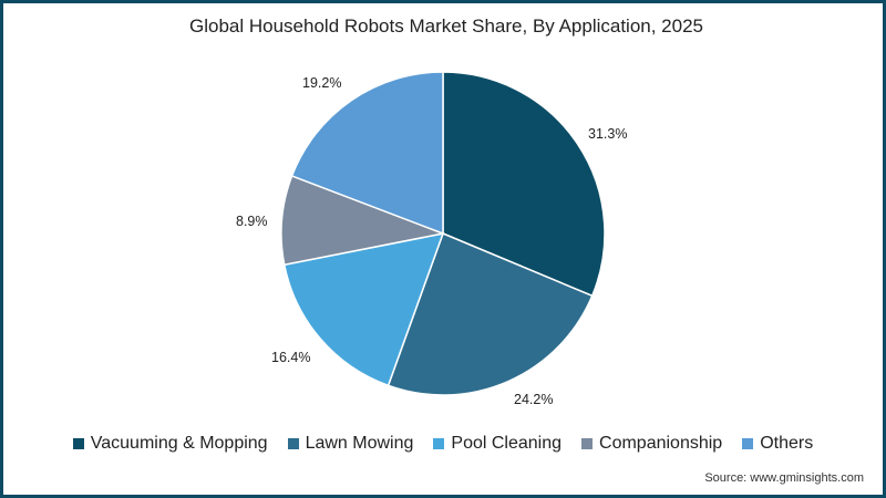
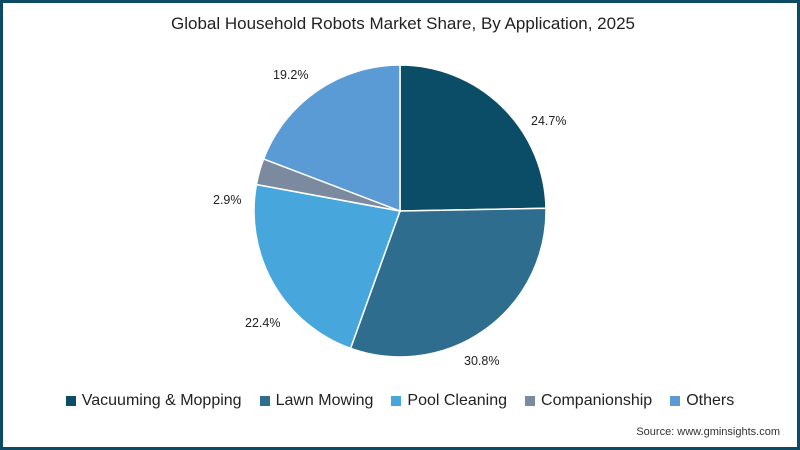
Vacuuming & Mopping: 31.3% -> 24.7%
Lawn Mowing: 24.2% -> 30.8%
Pool Cleaning: 16.4% -> 22.4%
Companionship: 8.9% -> 2.9%
